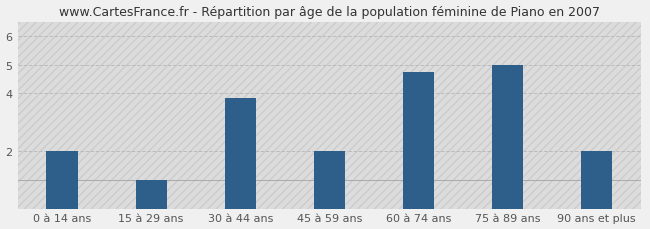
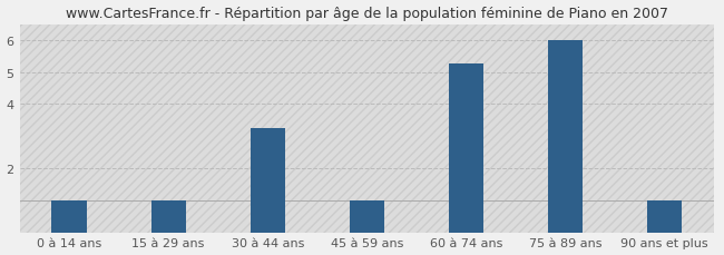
0 à 14 ans: 2.00 -> 1.00
30 à 44 ans: 3.85 -> 3.25
45 à 59 ans: 2.00 -> 1.00
60 à 74 ans: 4.75 -> 5.25
75 à 89 ans: 5.00 -> 6.00
90 ans et plus: 2.00 -> 1.00
